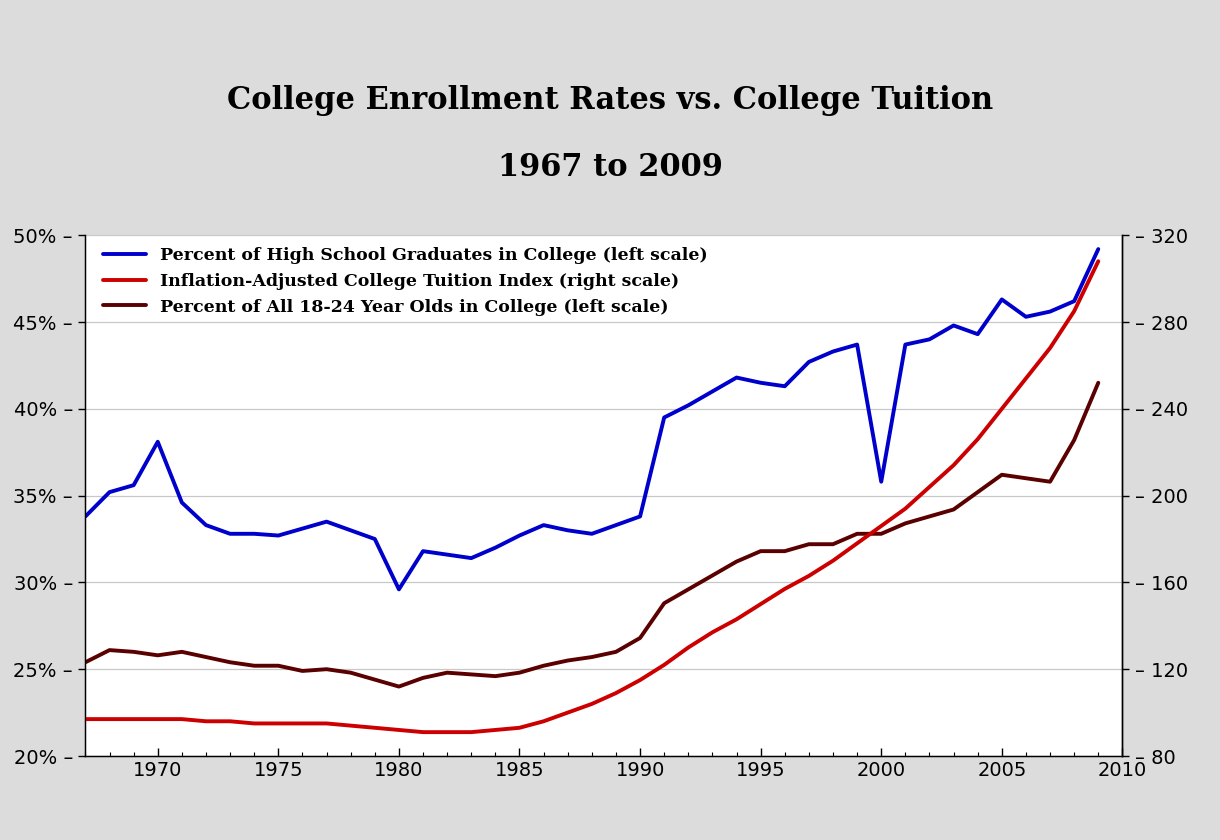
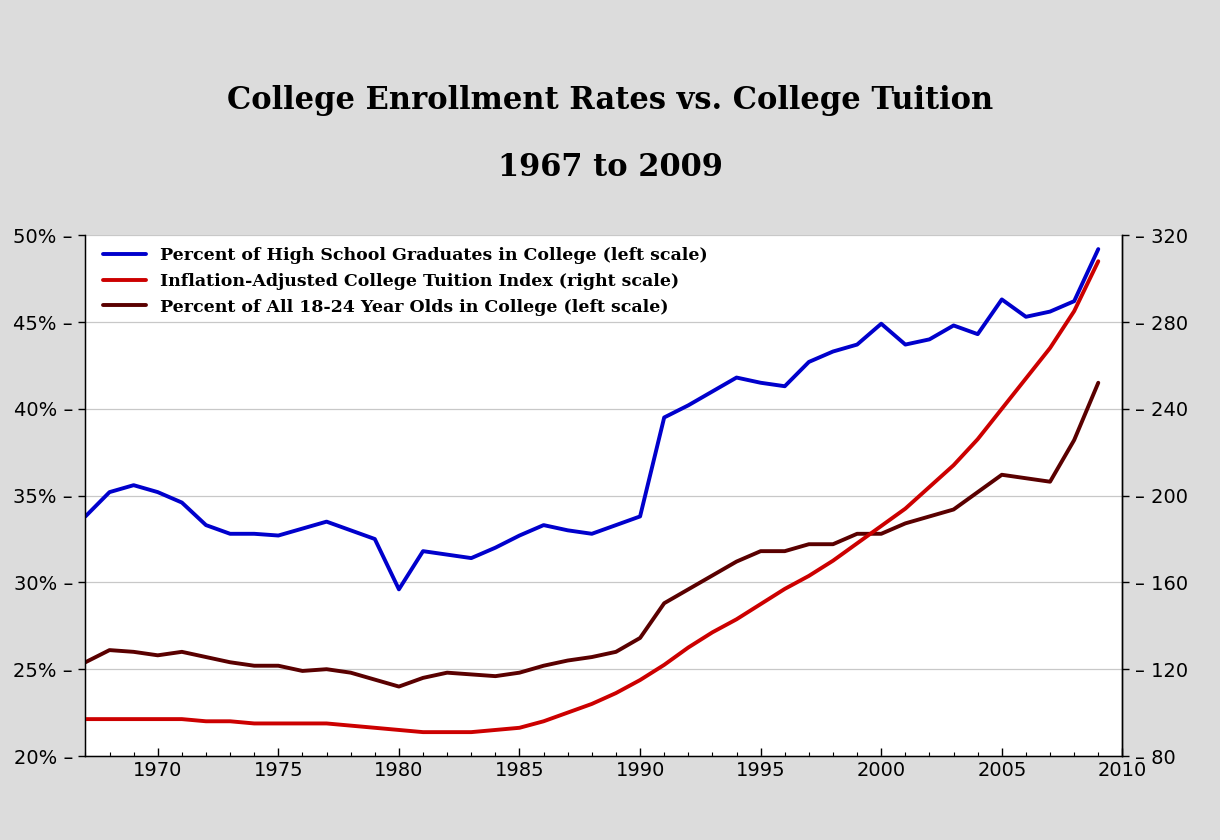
Percent of High School Graduates in College (left scale)/1970: 38.1% – -> 35.2% –
Percent of High School Graduates in College (left scale)/2000: 35.8% – -> 44.9% –
